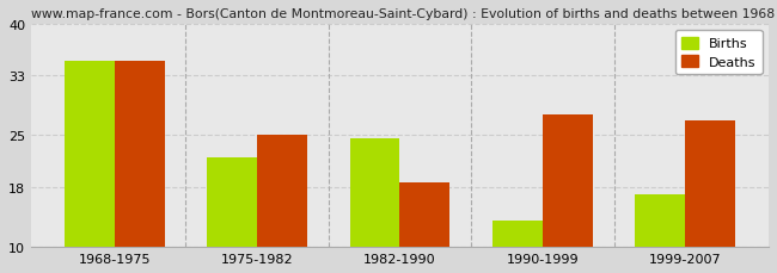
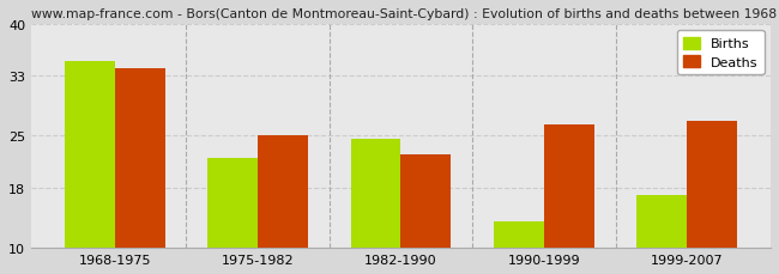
Deaths/1968-1975: 35.0 -> 34.0
Deaths/1982-1990: 18.6 -> 22.5
Deaths/1990-1999: 27.8 -> 26.5
